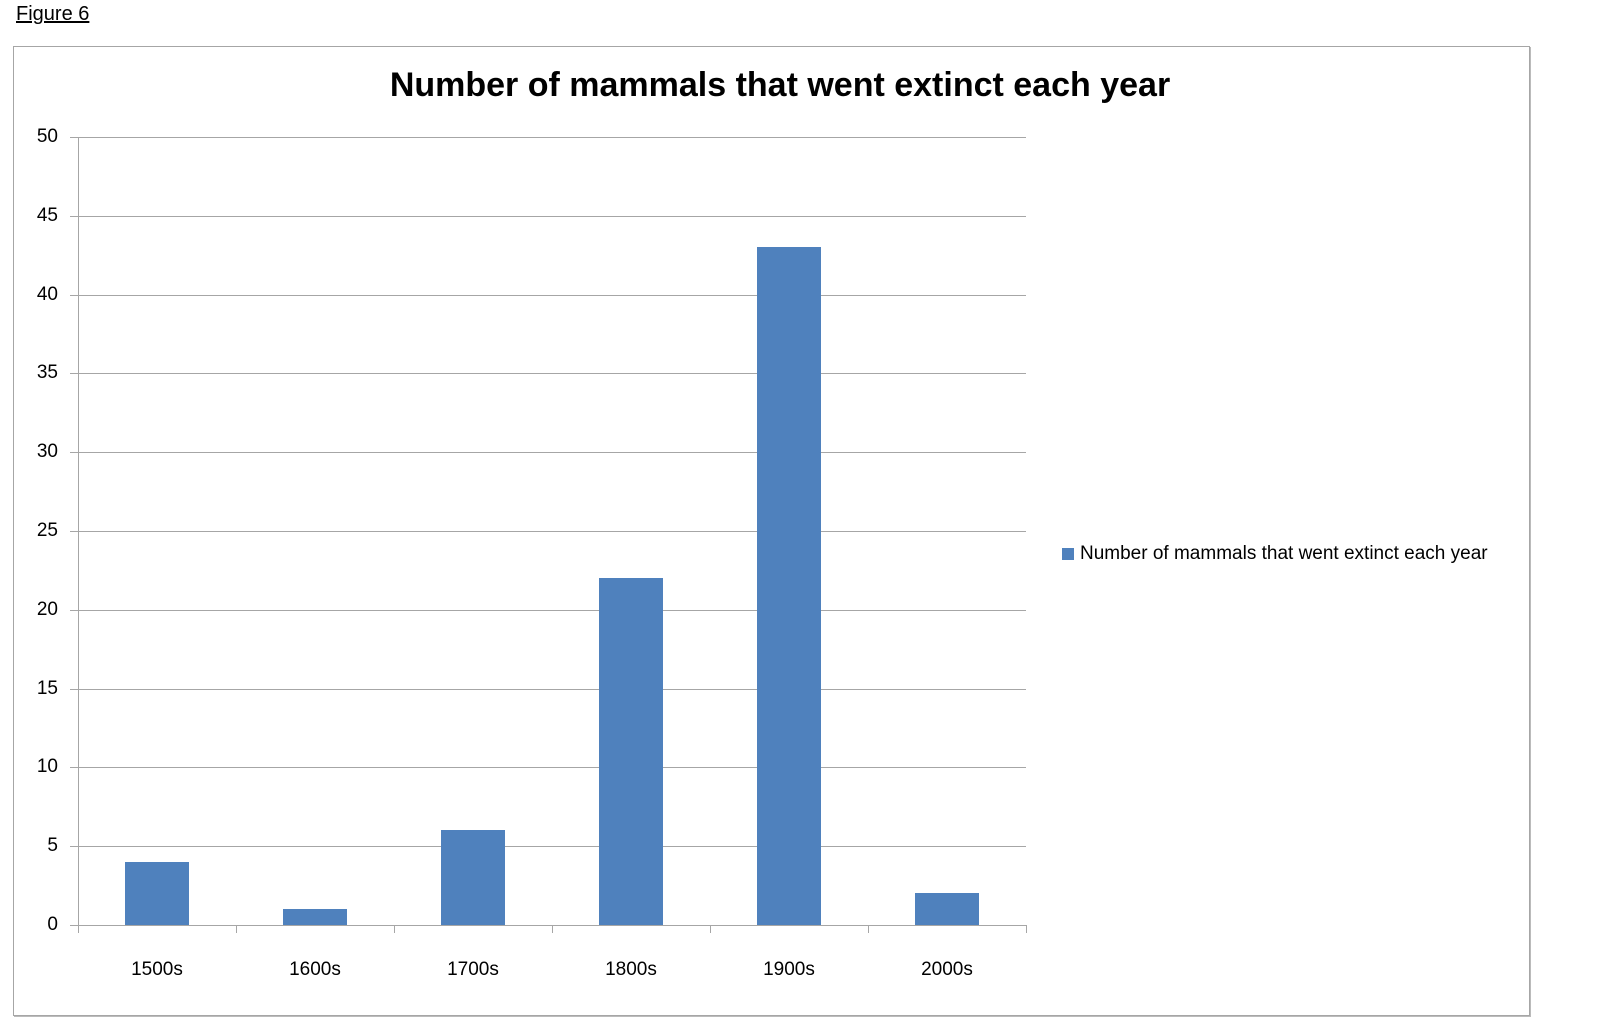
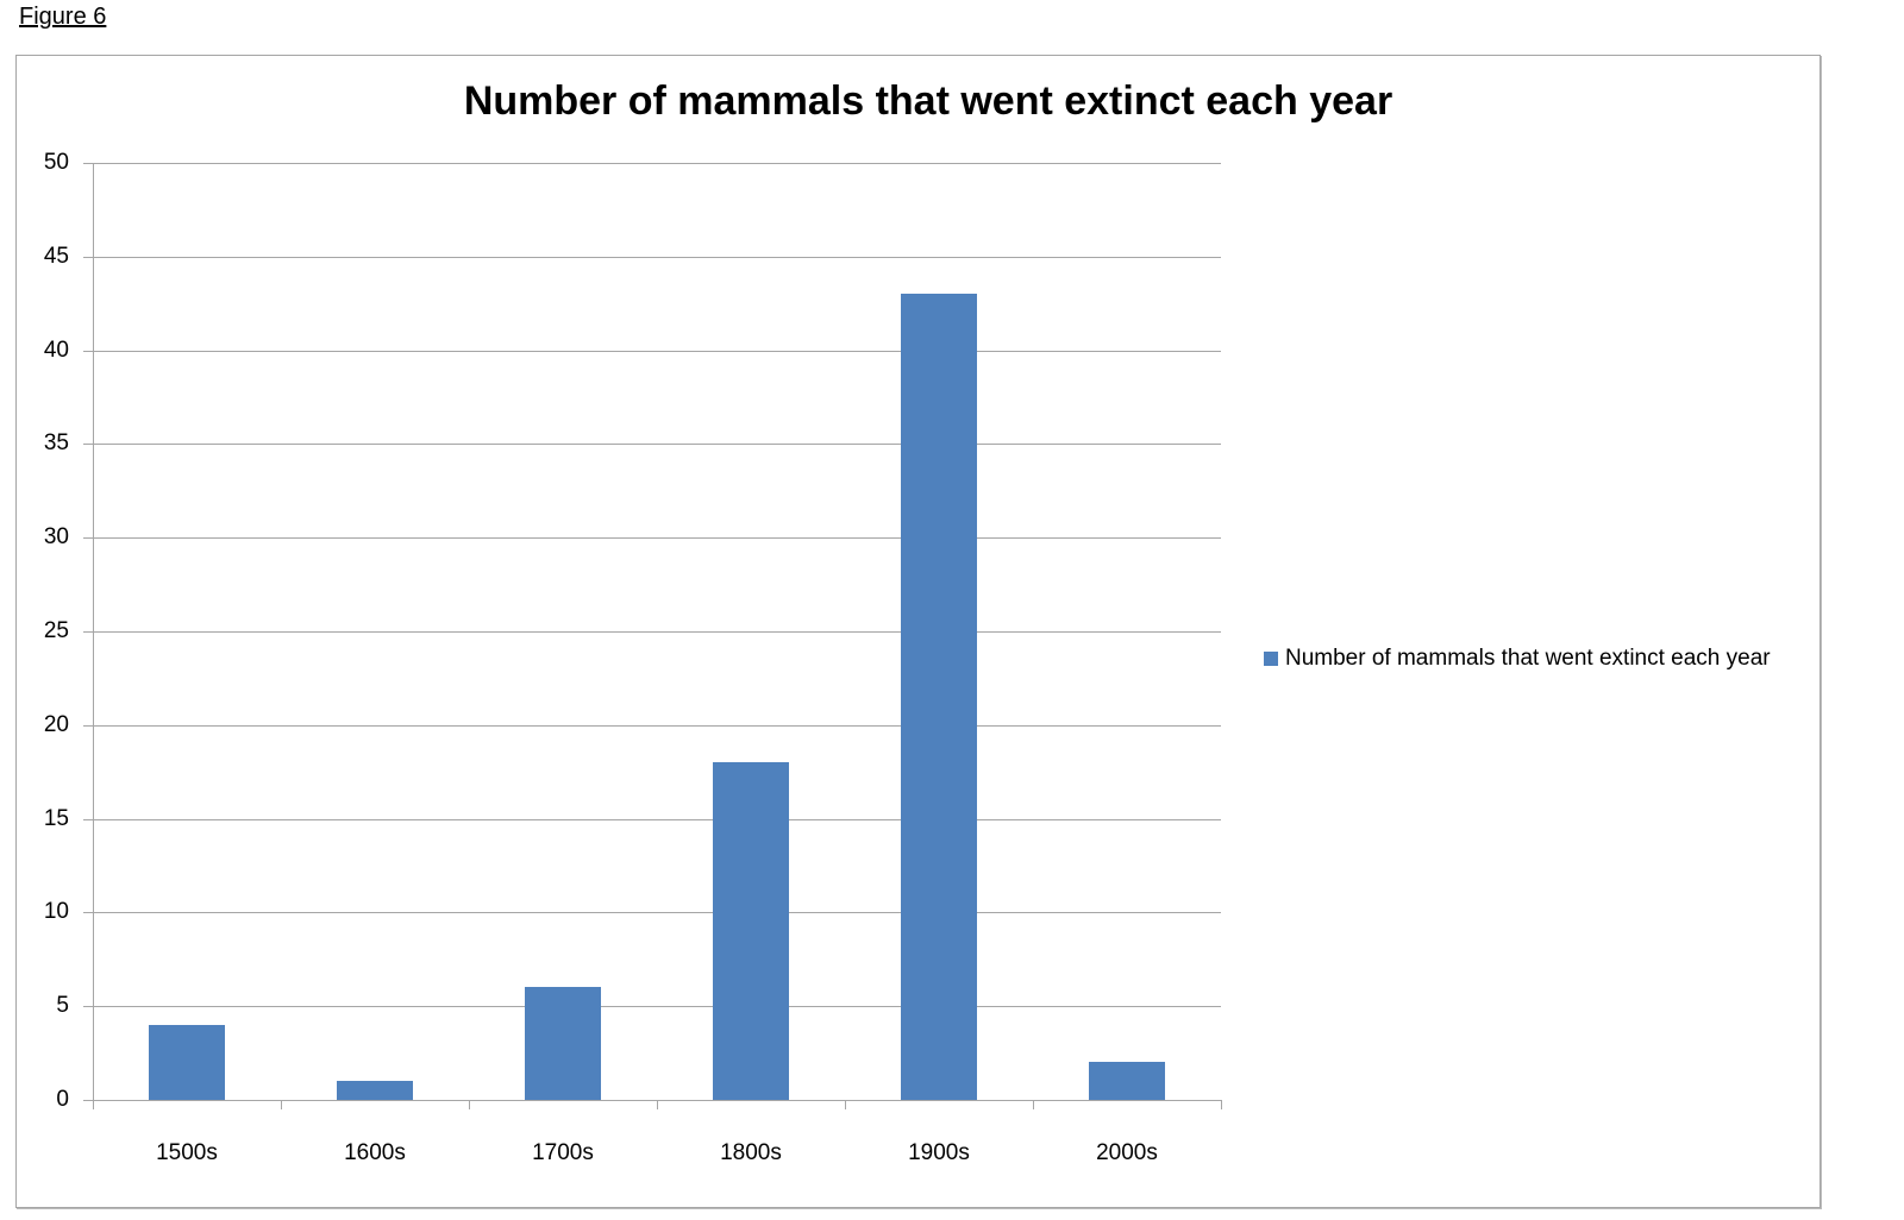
1800s: 22 -> 18
